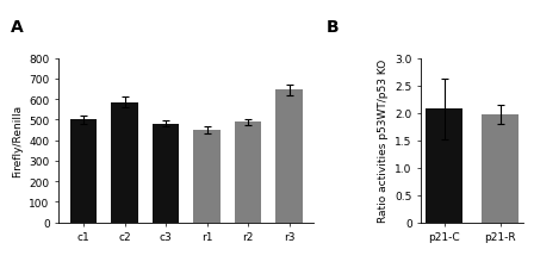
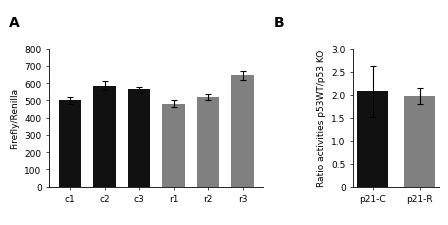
c3: 480 -> 560
r1: 450 -> 480
r2: 490 -> 520
